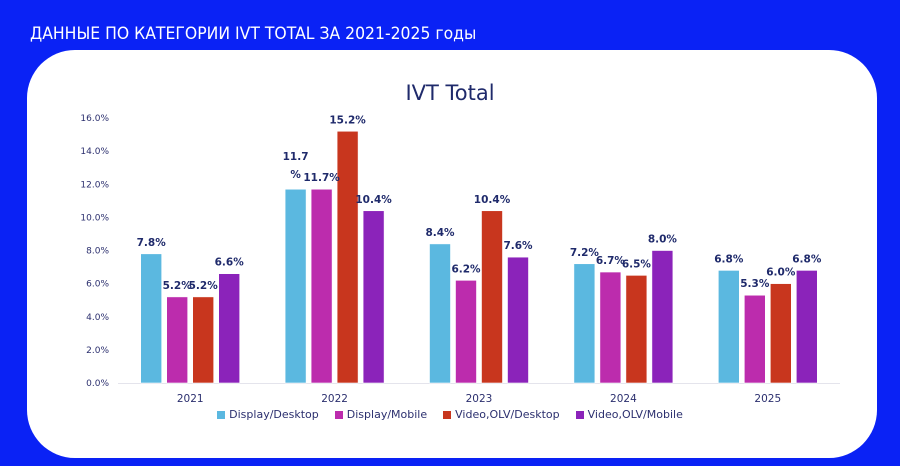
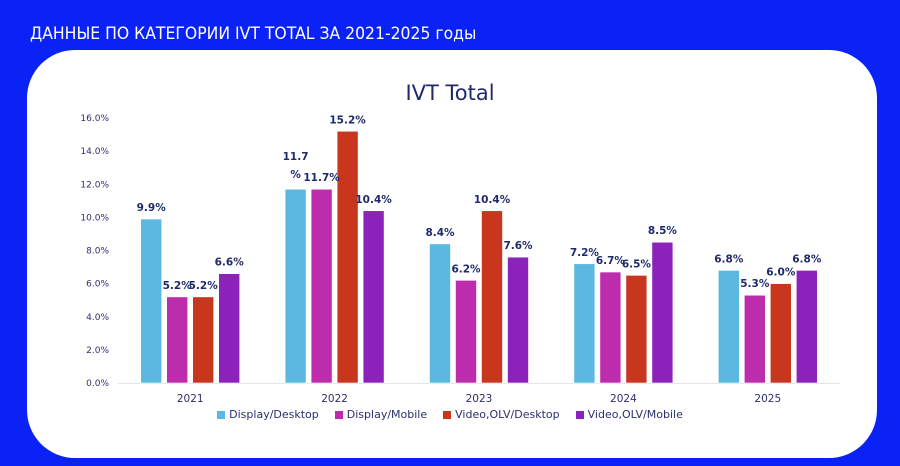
Display/Desktop/2021: 7.8% -> 9.9%
Video,OLV/Mobile/2024: 8.0% -> 8.5%
